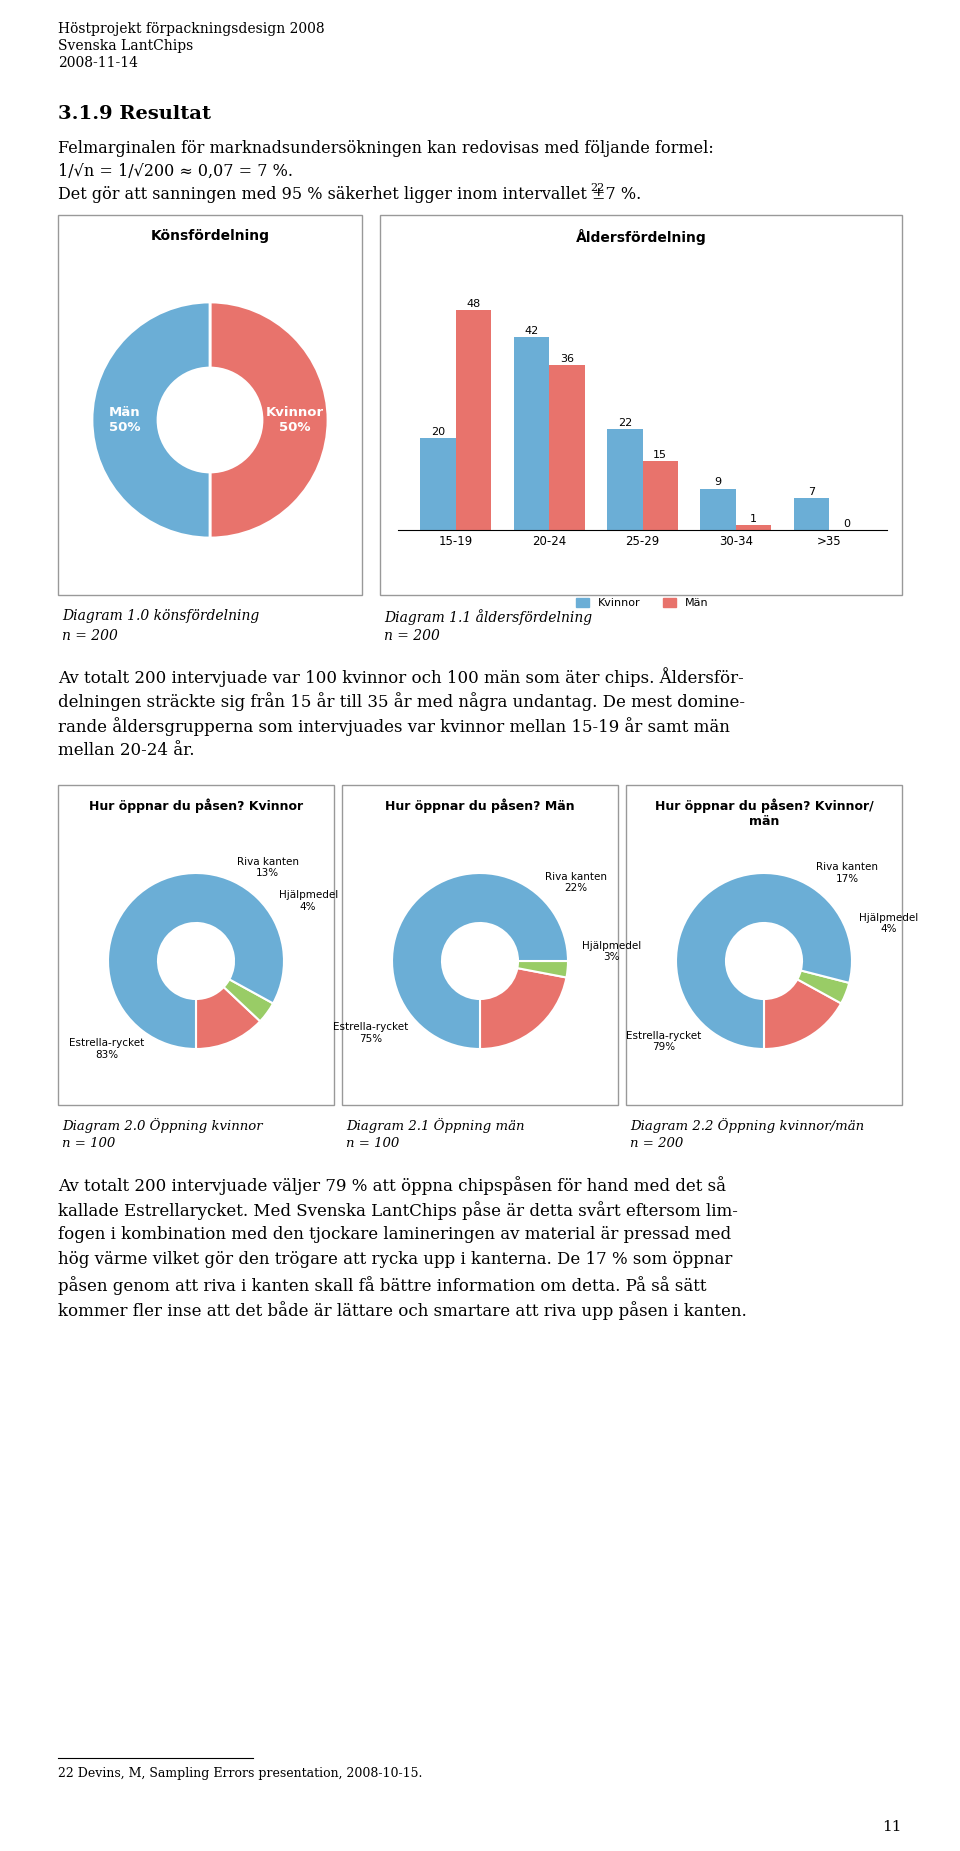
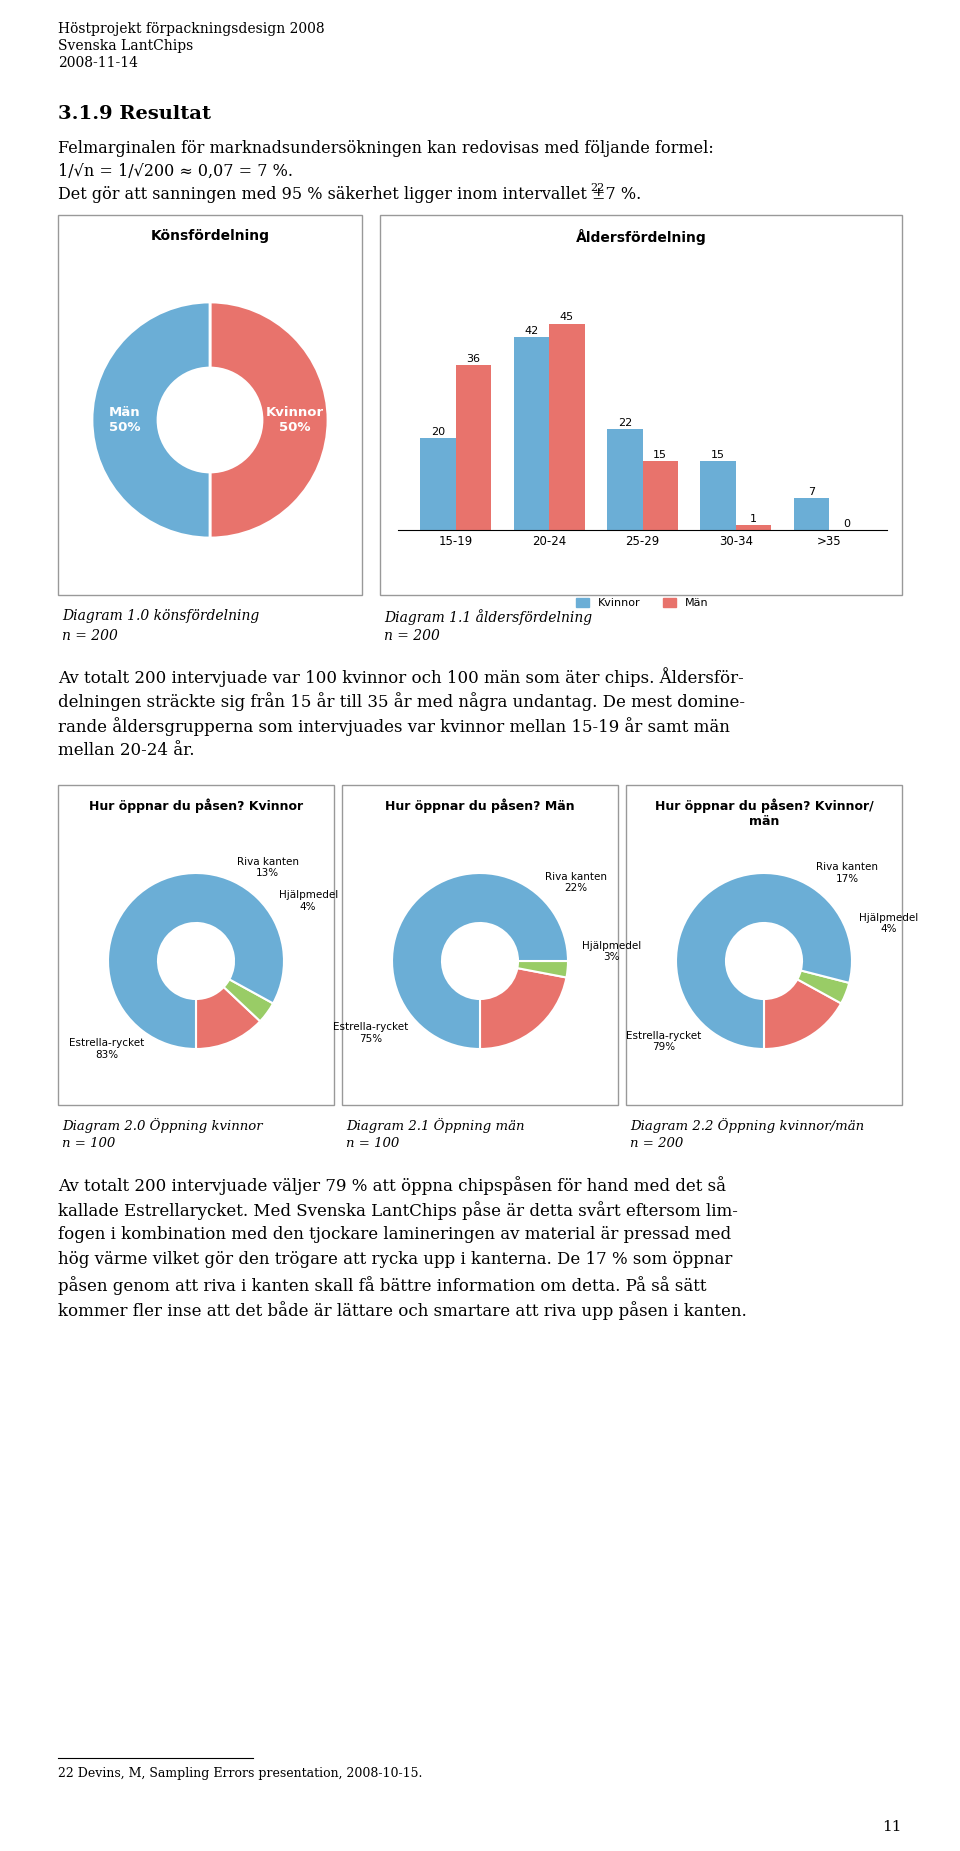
Män/15-19: 48 -> 36
Män/20-24: 36 -> 45
Kvinnor/30-34: 9 -> 15
